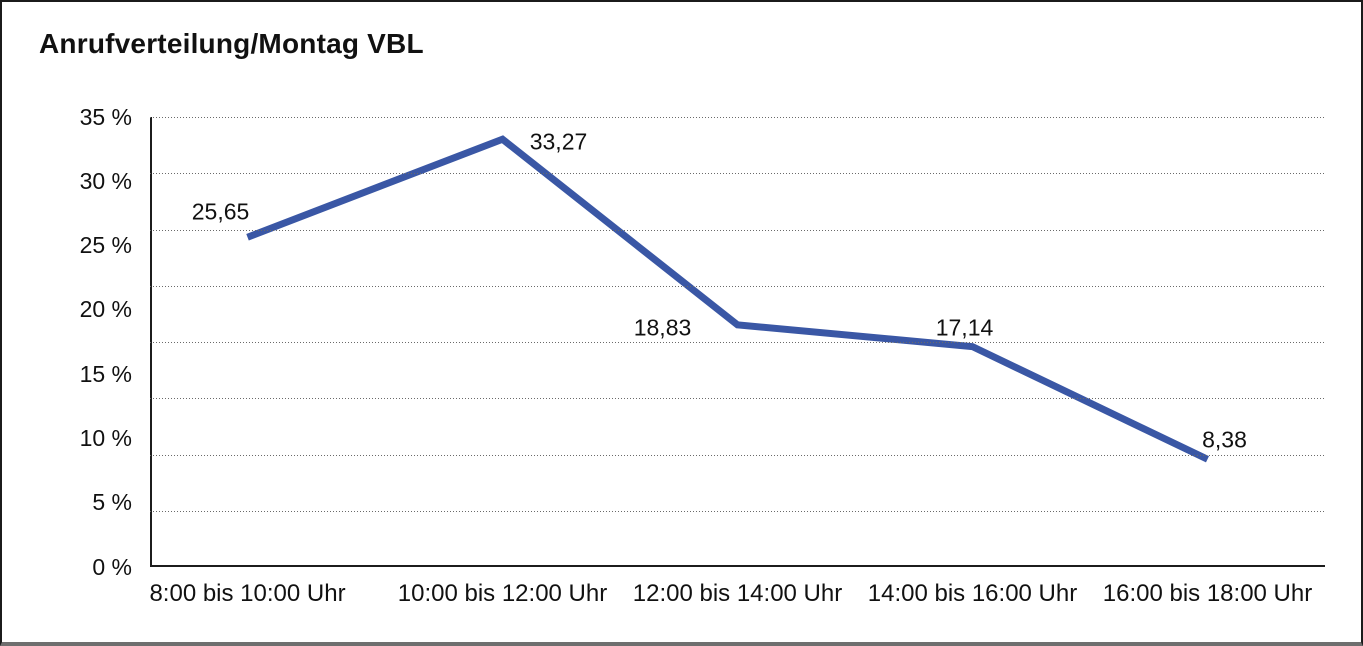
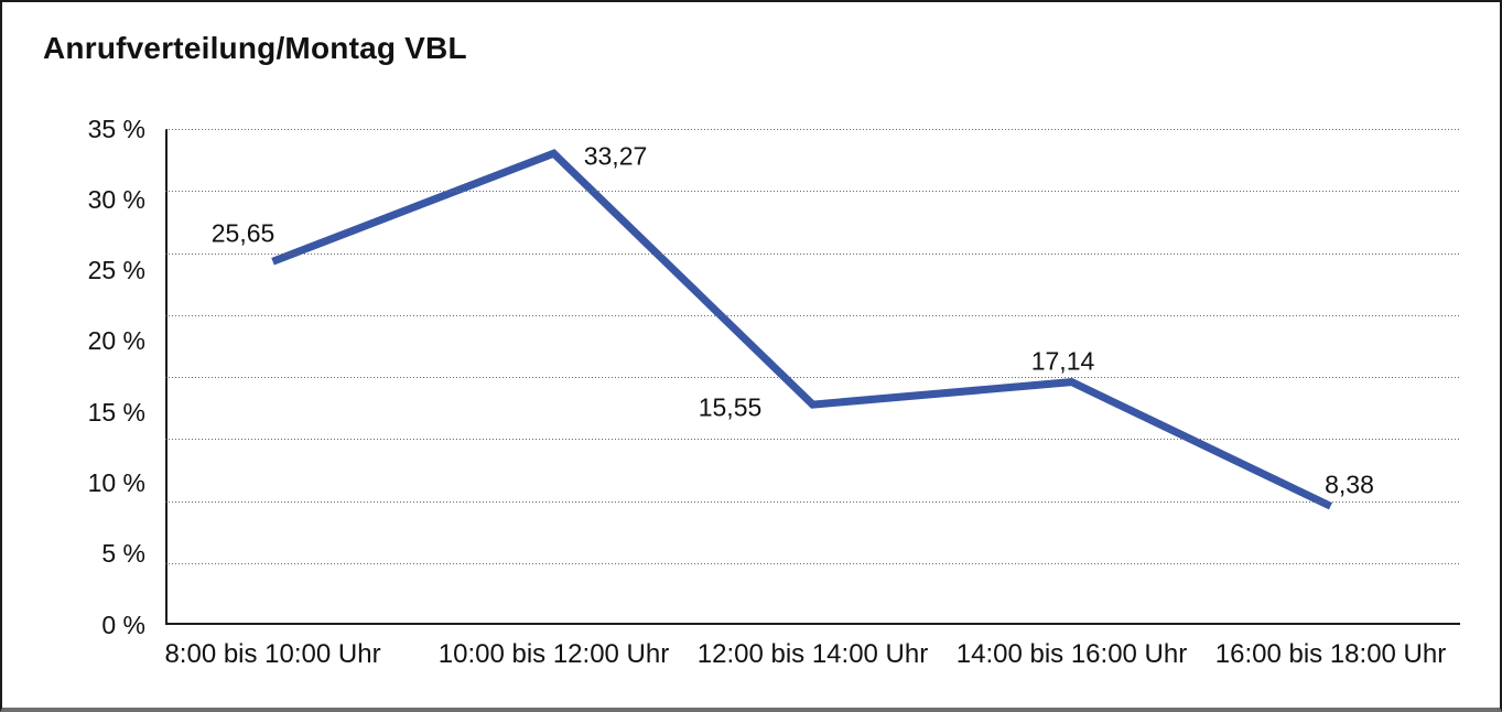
12:00 bis 14:00 Uhr: 18,83 -> 15,55
